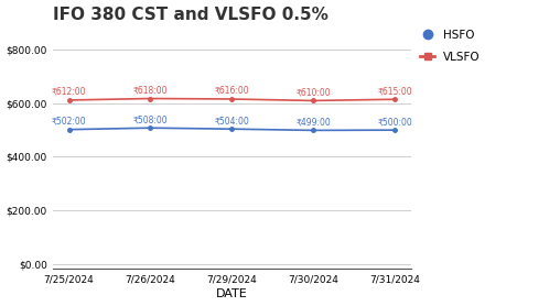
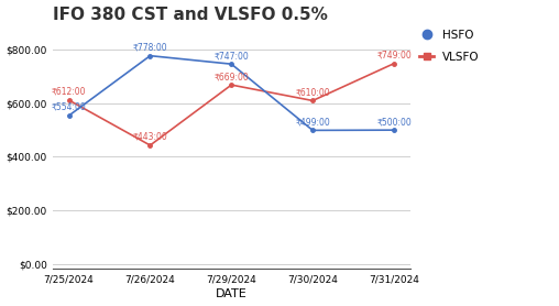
HSFO/7/25/2024: 502 -> 554
HSFO/7/26/2024: 508 -> 778
VLSFO/7/26/2024: 618 -> 443
HSFO/7/29/2024: 504 -> 747
VLSFO/7/29/2024: 616 -> 669
VLSFO/7/31/2024: 615 -> 749
